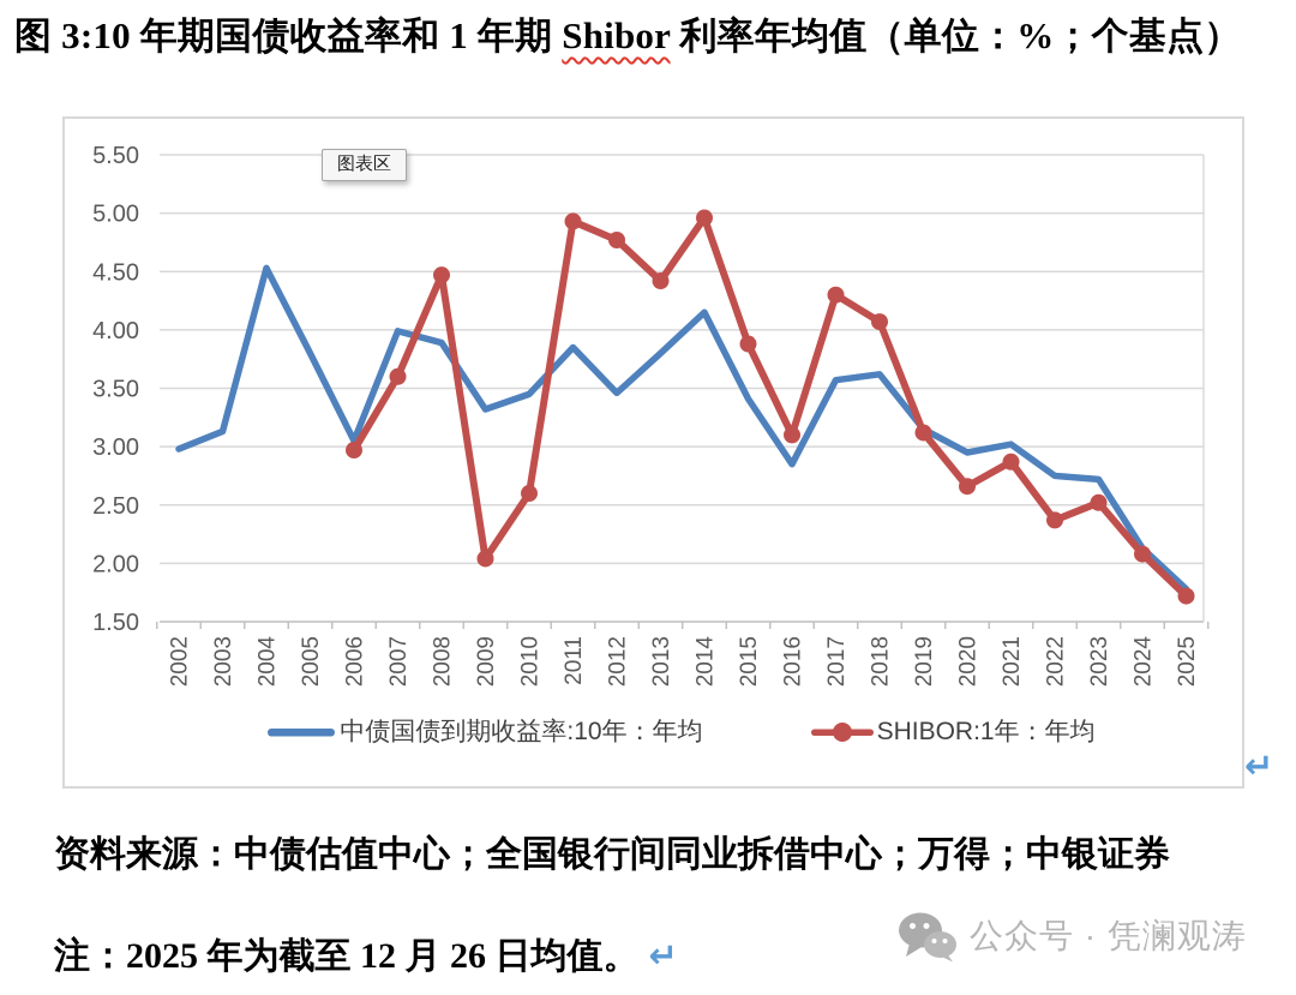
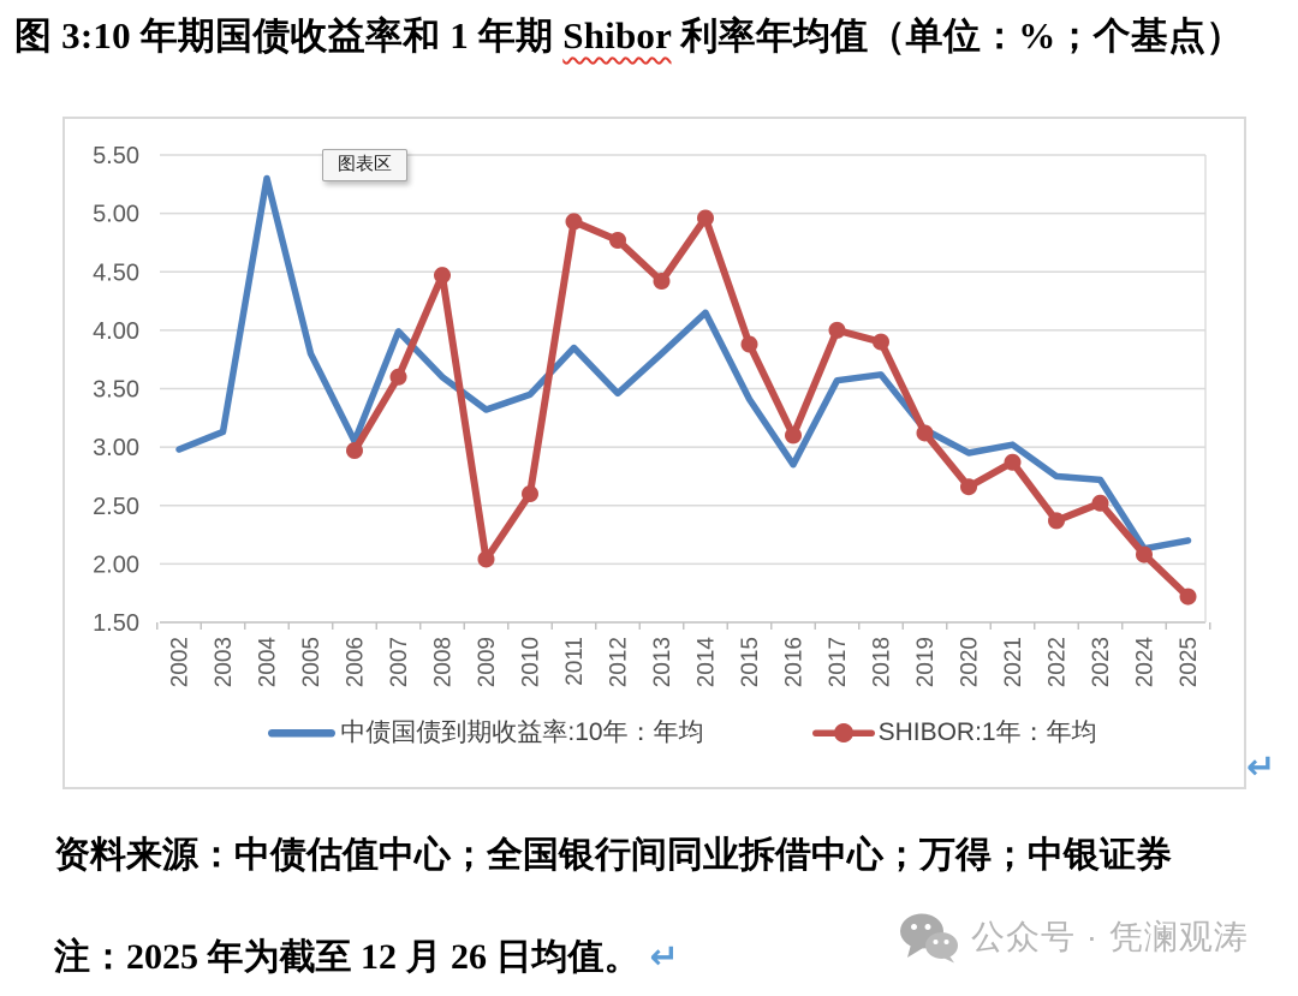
中债国债到期收益率:10年：年均/2004: 4.5 -> 5.3
中债国债到期收益率:10年：年均/2008: 3.9 -> 3.6
SHIBOR:1年：年均/2017: 4.3 -> 4.0
SHIBOR:1年：年均/2018: 4.1 -> 3.9
中债国债到期收益率:10年：年均/2025: 1.8 -> 2.2
